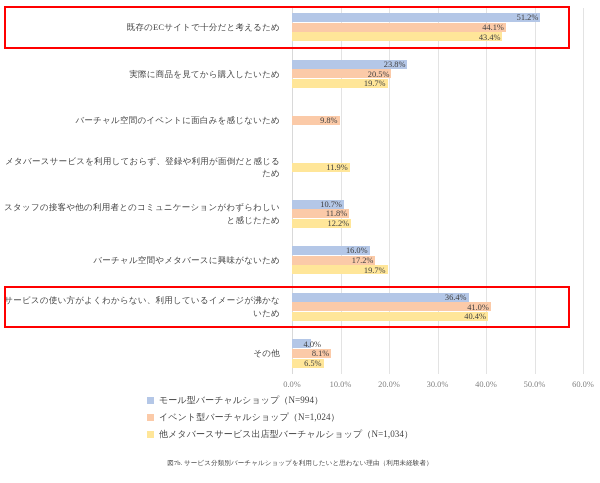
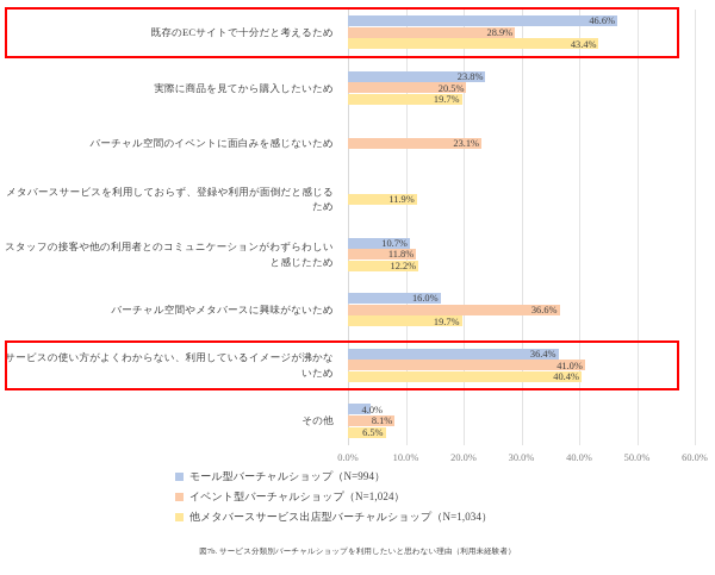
モール型バーチャルショップ（N=994）/既存のECサイトで十分だと考えるため: 51.2% -> 46.6%
イベント型バーチャルショップ（N=1,024）/既存のECサイトで十分だと考えるため: 44.1% -> 28.9%
イベント型バーチャルショップ（N=1,024）/バーチャル空間のイベントに面白みを感じないため: 9.8% -> 23.1%
イベント型バーチャルショップ（N=1,024）/バーチャル空間やメタバースに興味がないため: 17.2% -> 36.6%
